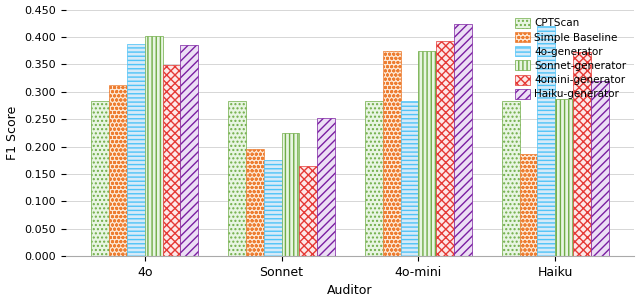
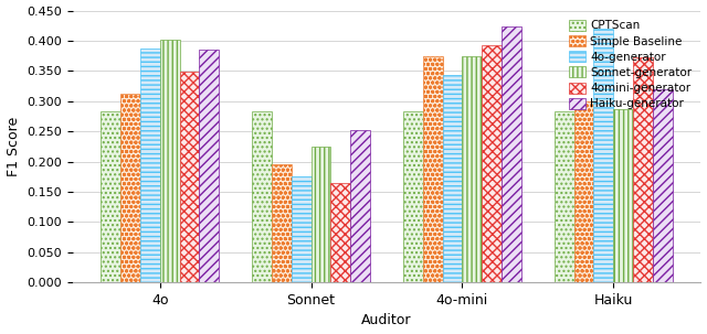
4o-generator/4o-mini: 0.284 -> 0.344
Simple Baseline/Haiku: 0.186 -> 0.300
